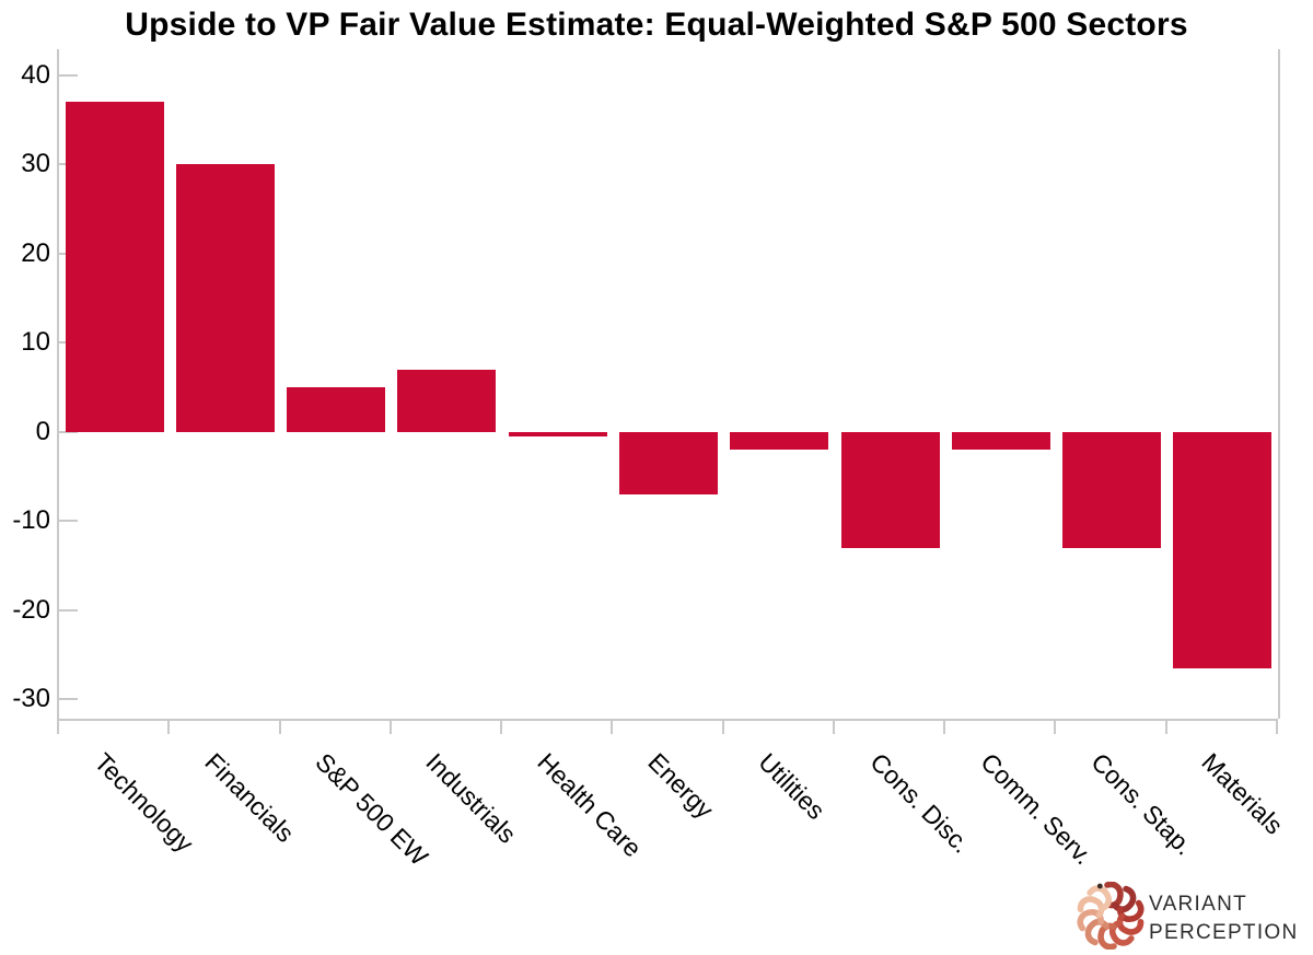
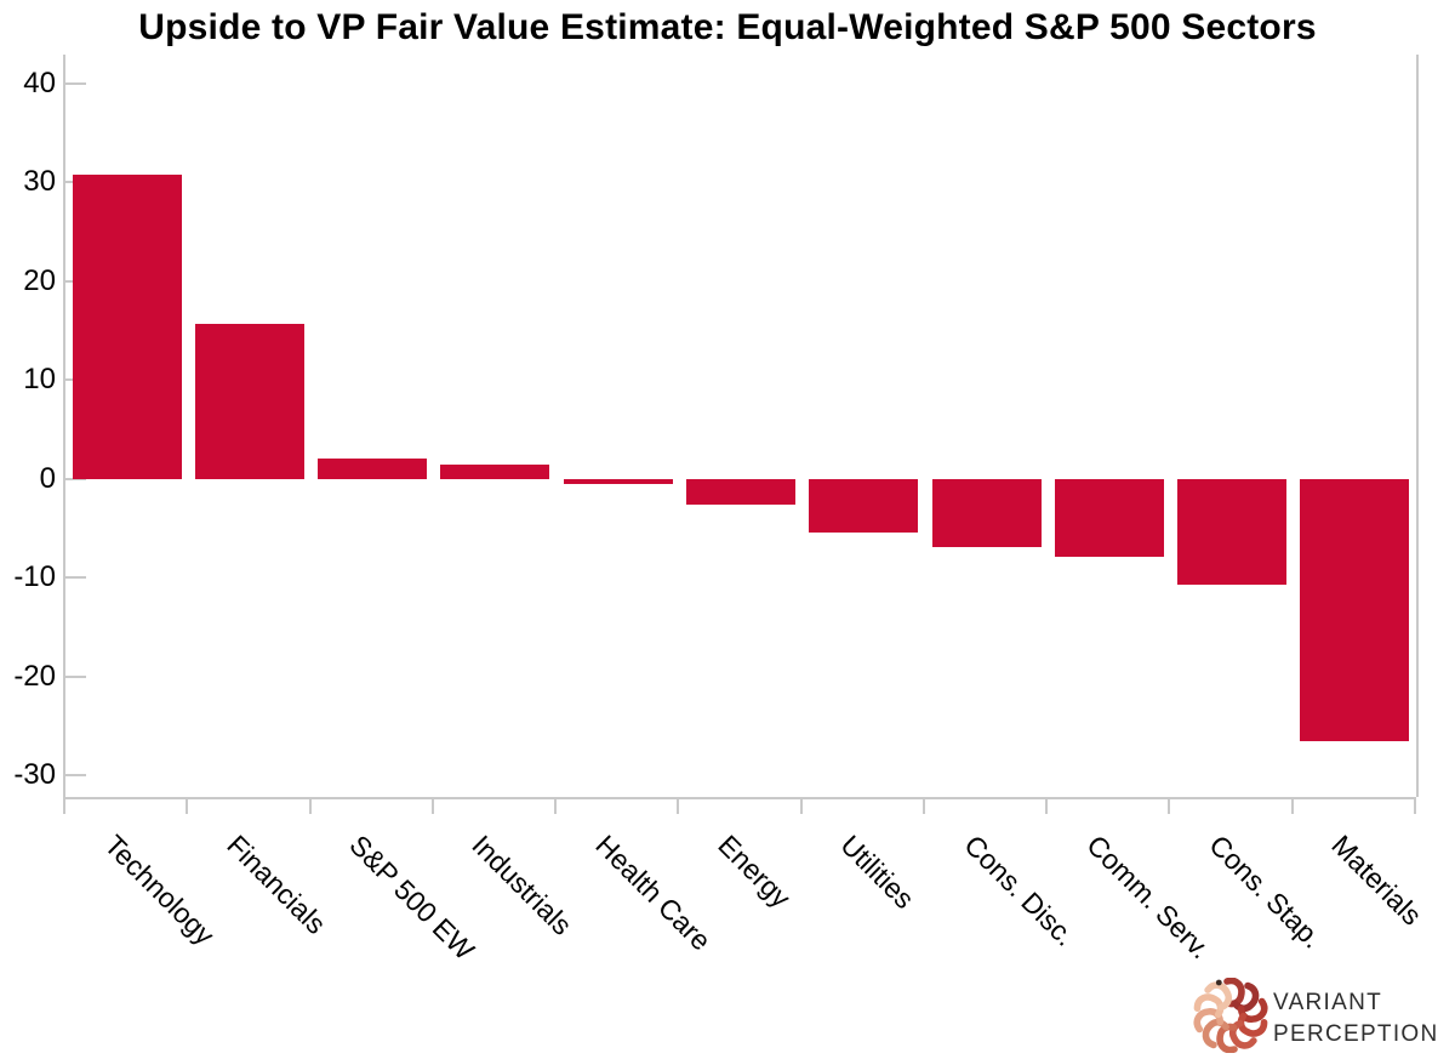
Technology: 37 -> 31
Financials: 30 -> 16
S&P 500 EW: 5 -> 2
Industrials: 7 -> 1
Energy: -7 -> -3
Utilities: -2 -> -5
Cons. Disc.: -13 -> -7
Comm. Serv.: -2 -> -8
Cons. Stap.: -13 -> -11
